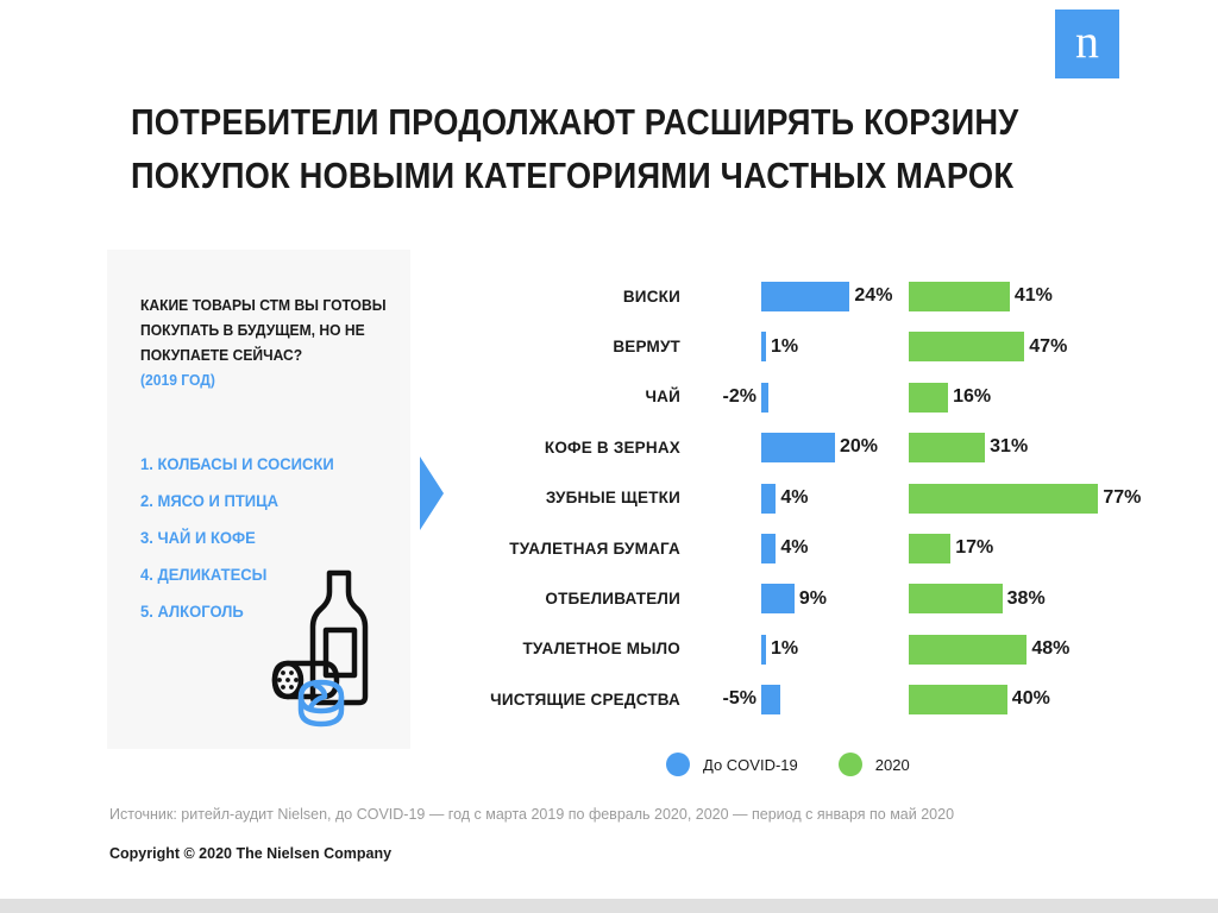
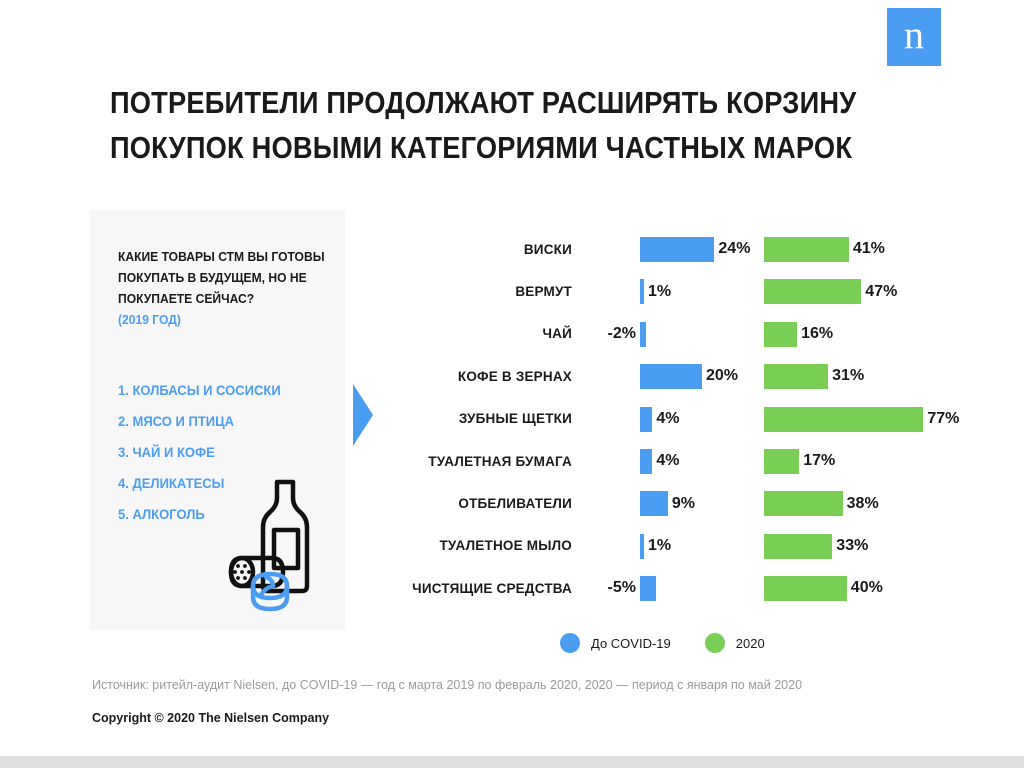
2020/ТУАЛЕТНОЕ МЫЛО: 48% -> 33%
